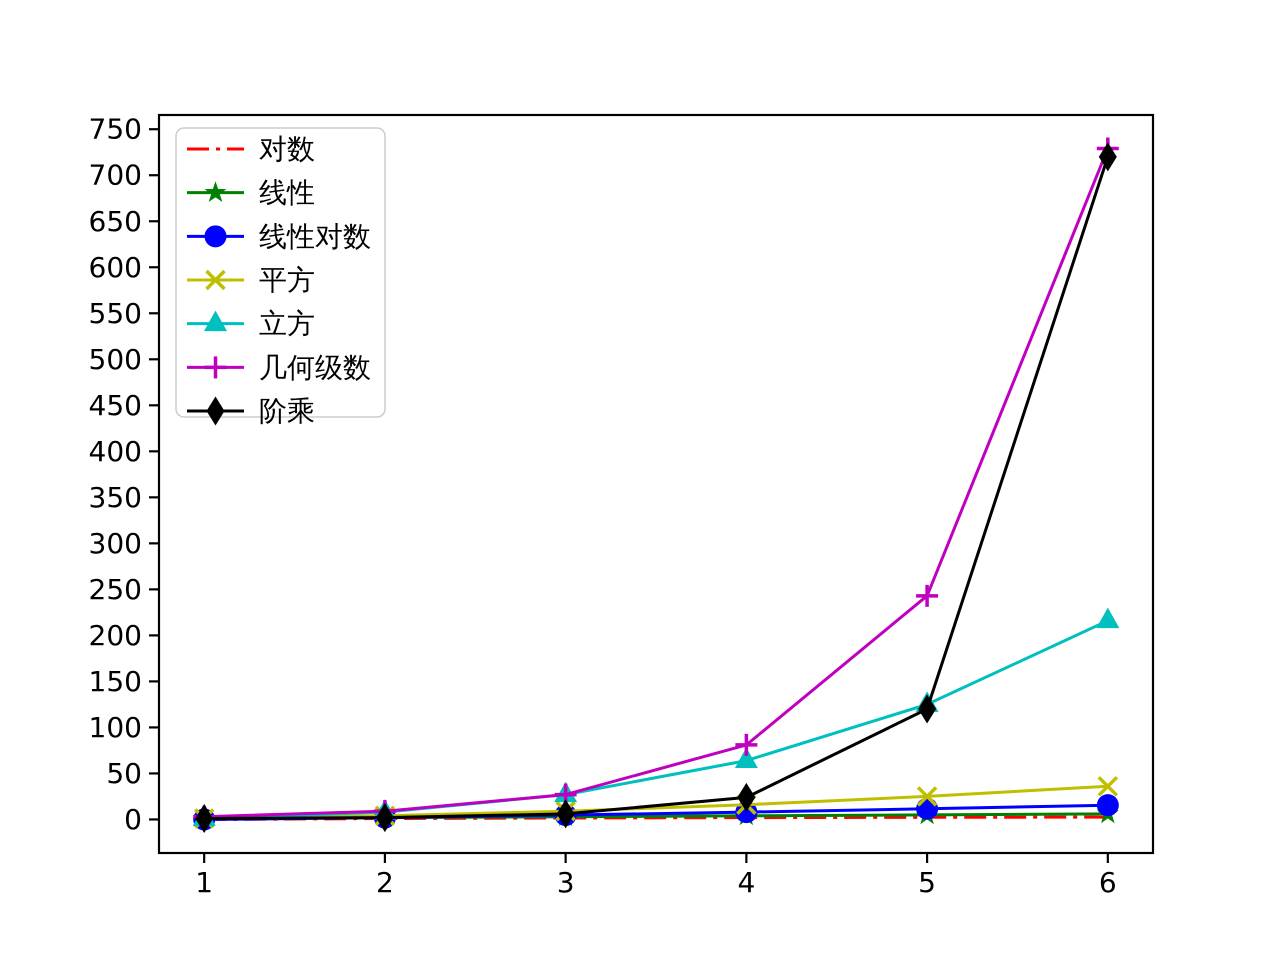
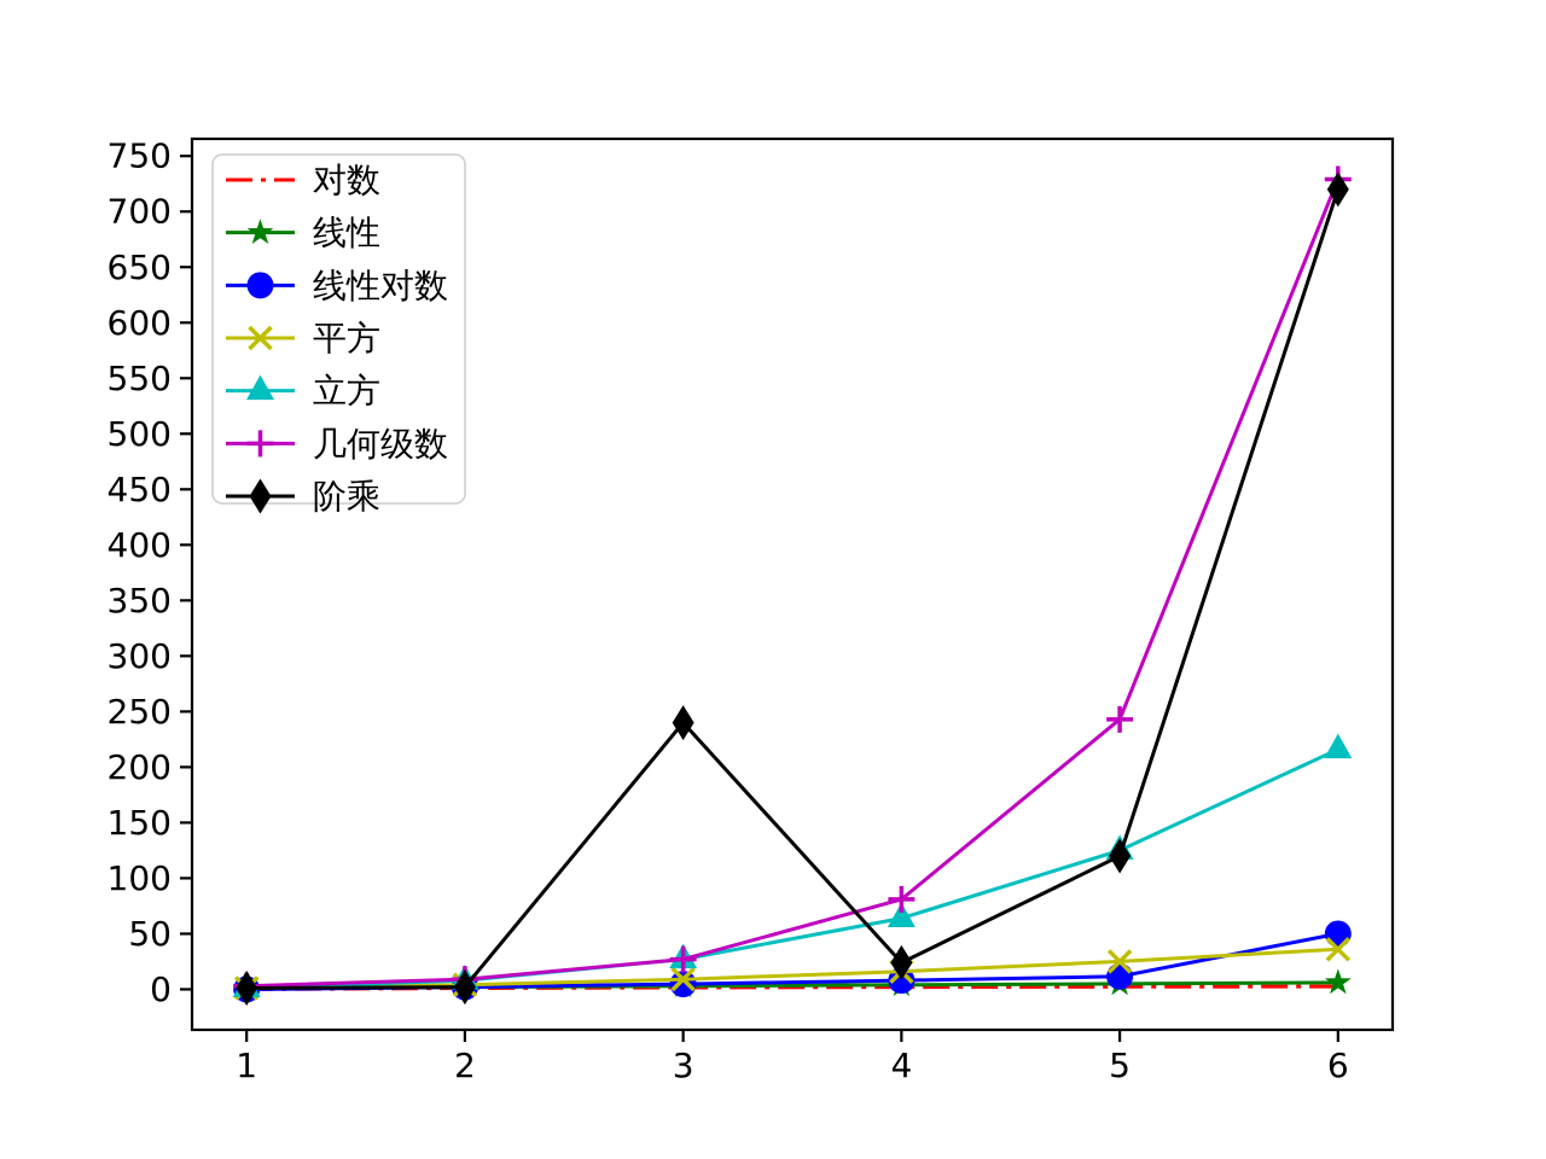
阶乘/3: 10 -> 240
线性对数/6: 20 -> 50
